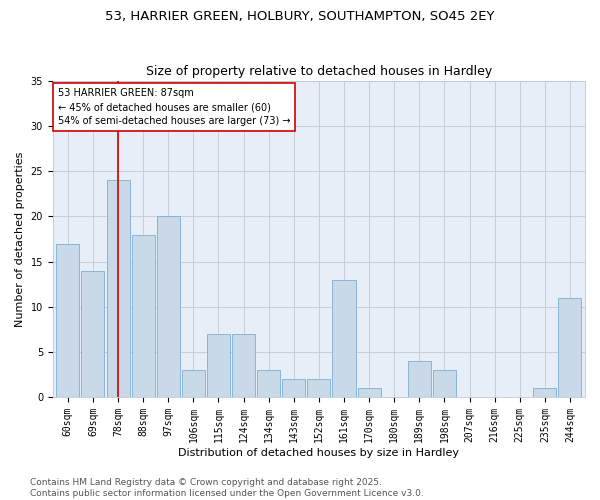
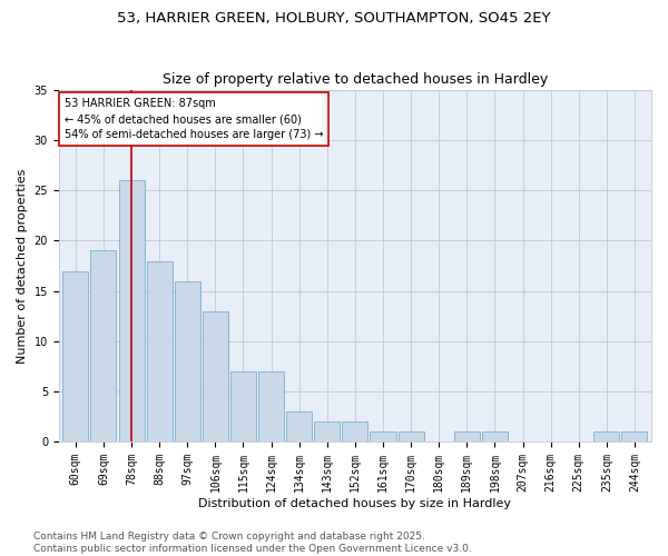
69sqm: 14 -> 19
78sqm: 24 -> 26
97sqm: 20 -> 16
106sqm: 3 -> 13
161sqm: 13 -> 1
189sqm: 4 -> 1
198sqm: 3 -> 1
244sqm: 11 -> 1
